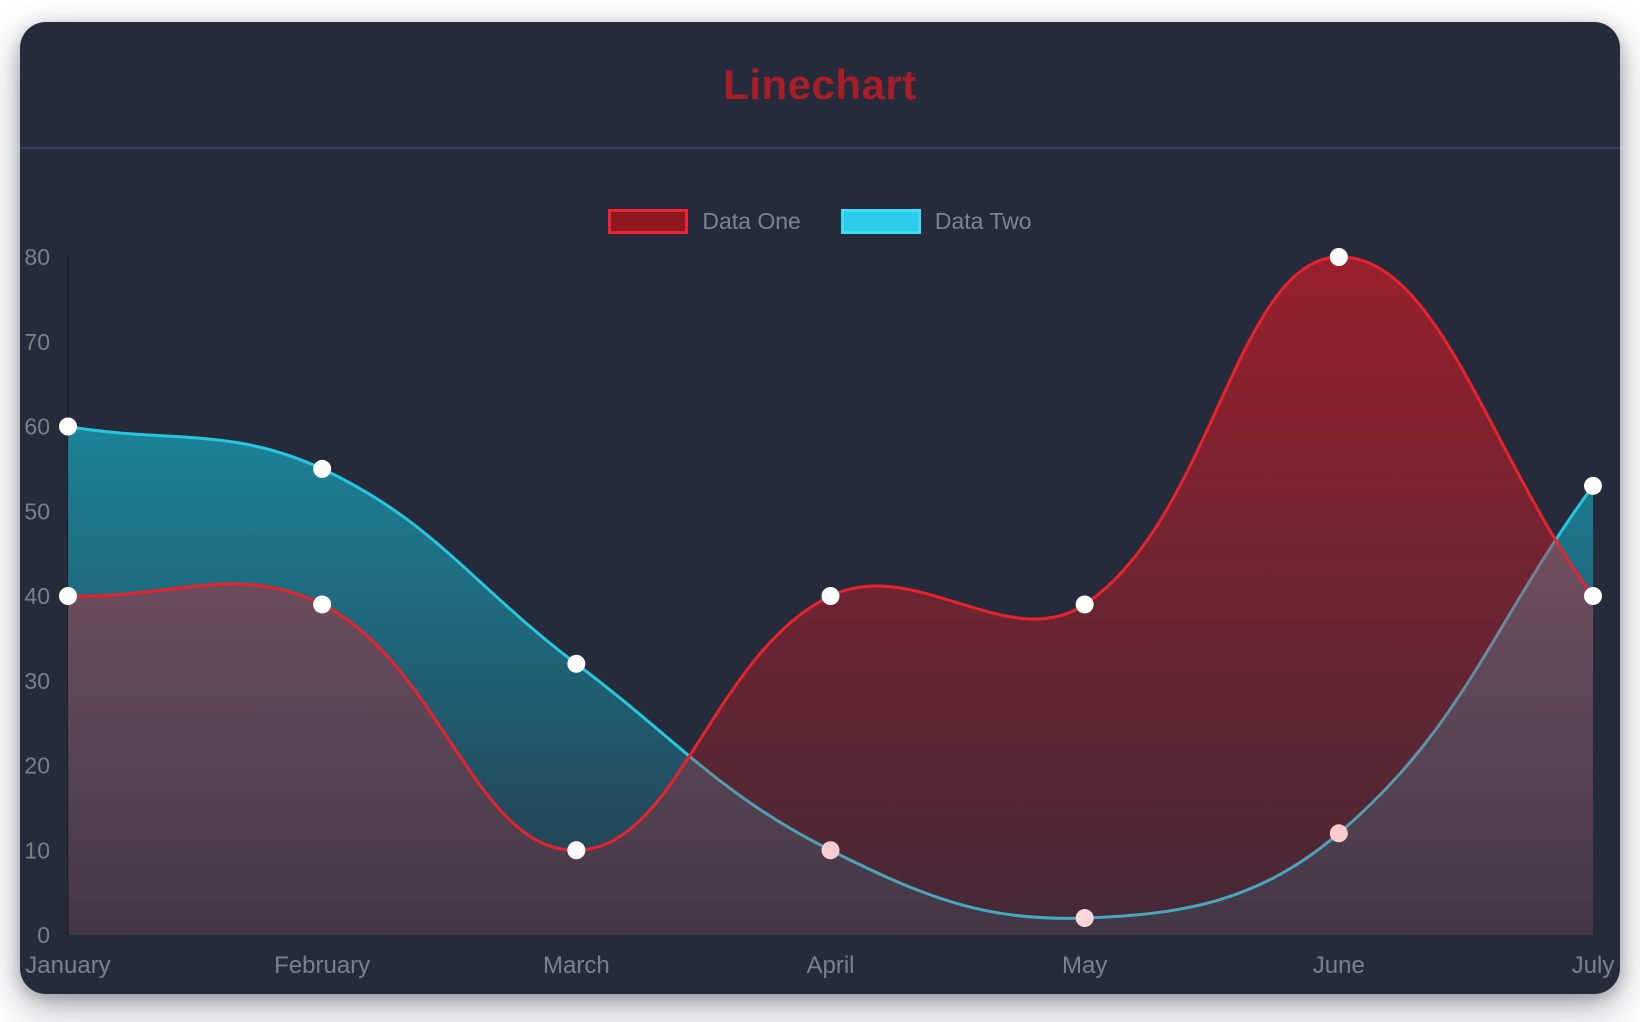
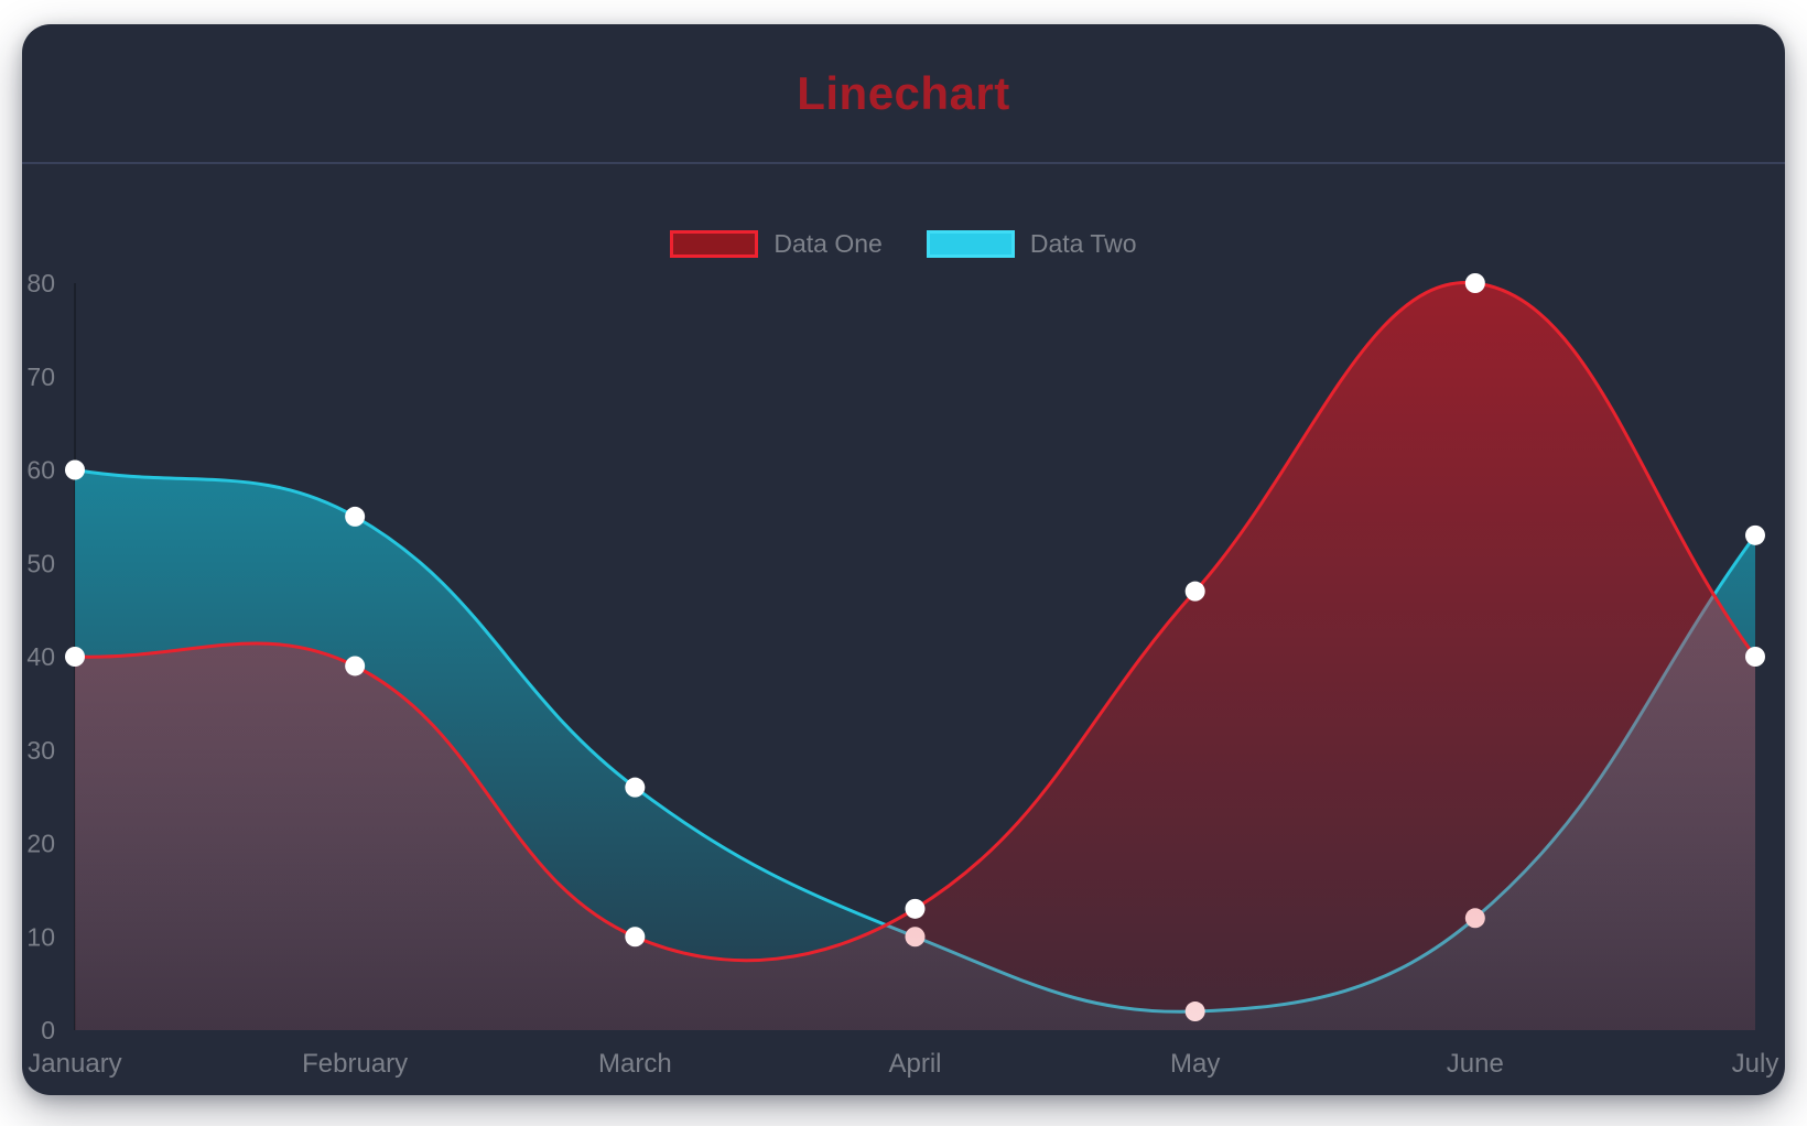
Data Two/March: 32 -> 26
Data One/April: 40 -> 13
Data One/May: 39 -> 47
